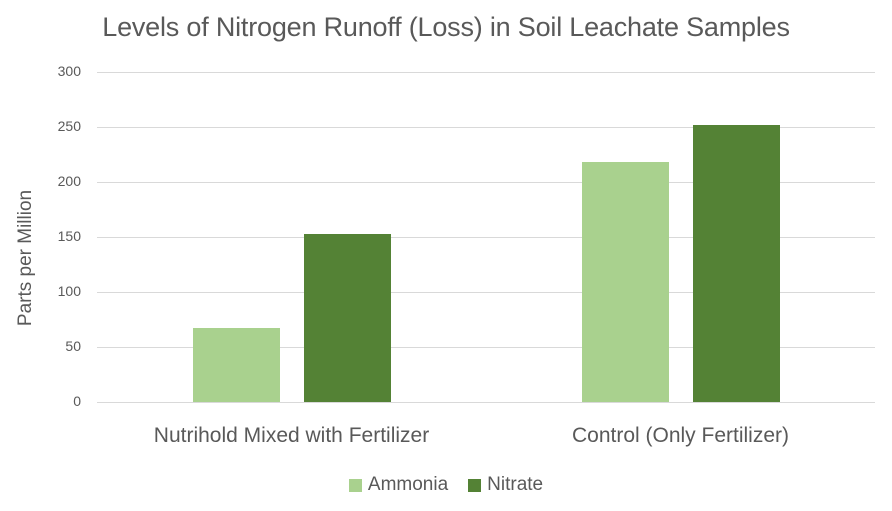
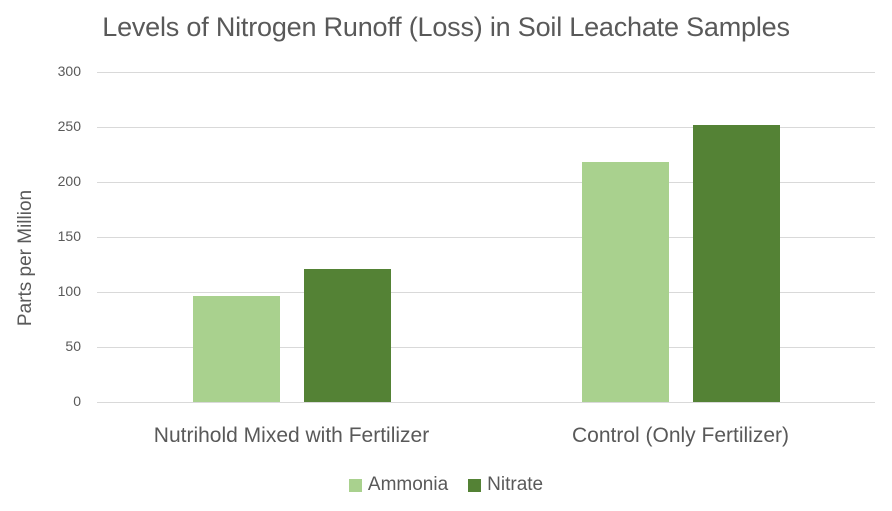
Ammonia/Nutrihold Mixed with Fertilizer: 67 -> 96
Nitrate/Nutrihold Mixed with Fertilizer: 153 -> 121
